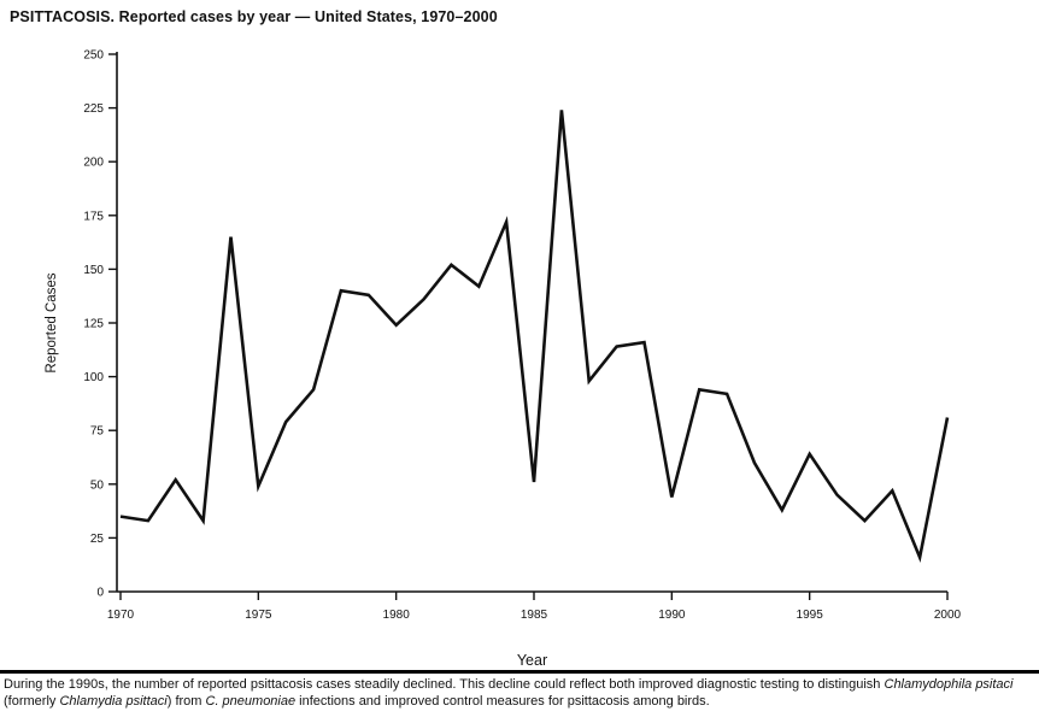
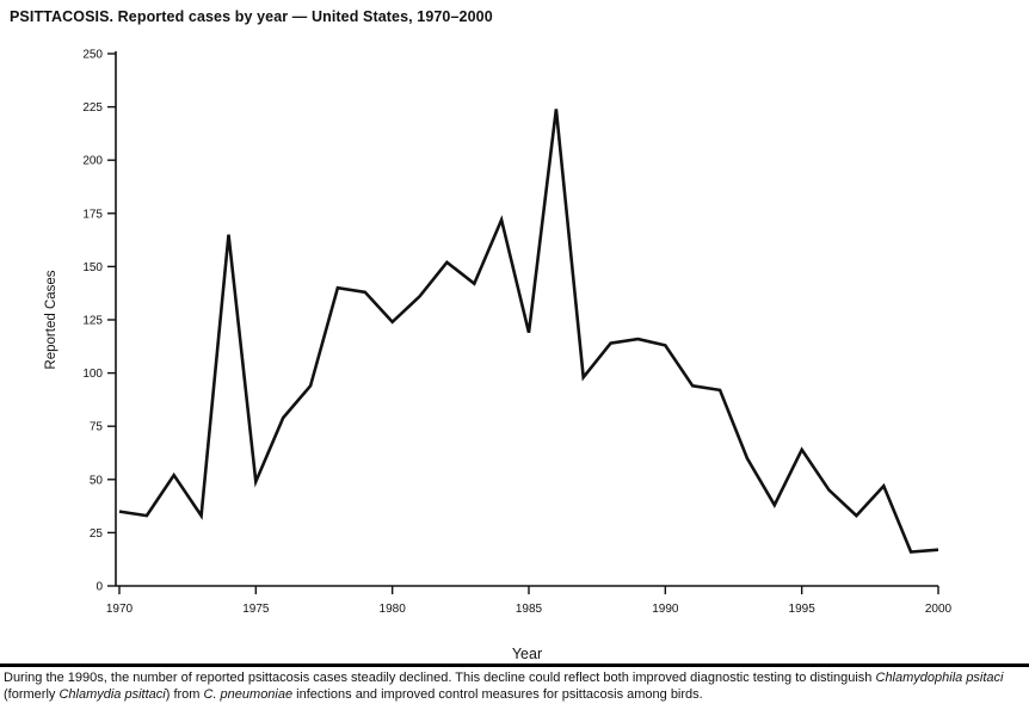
1985: 51 -> 119
1990: 44 -> 113
2000: 81 -> 17
